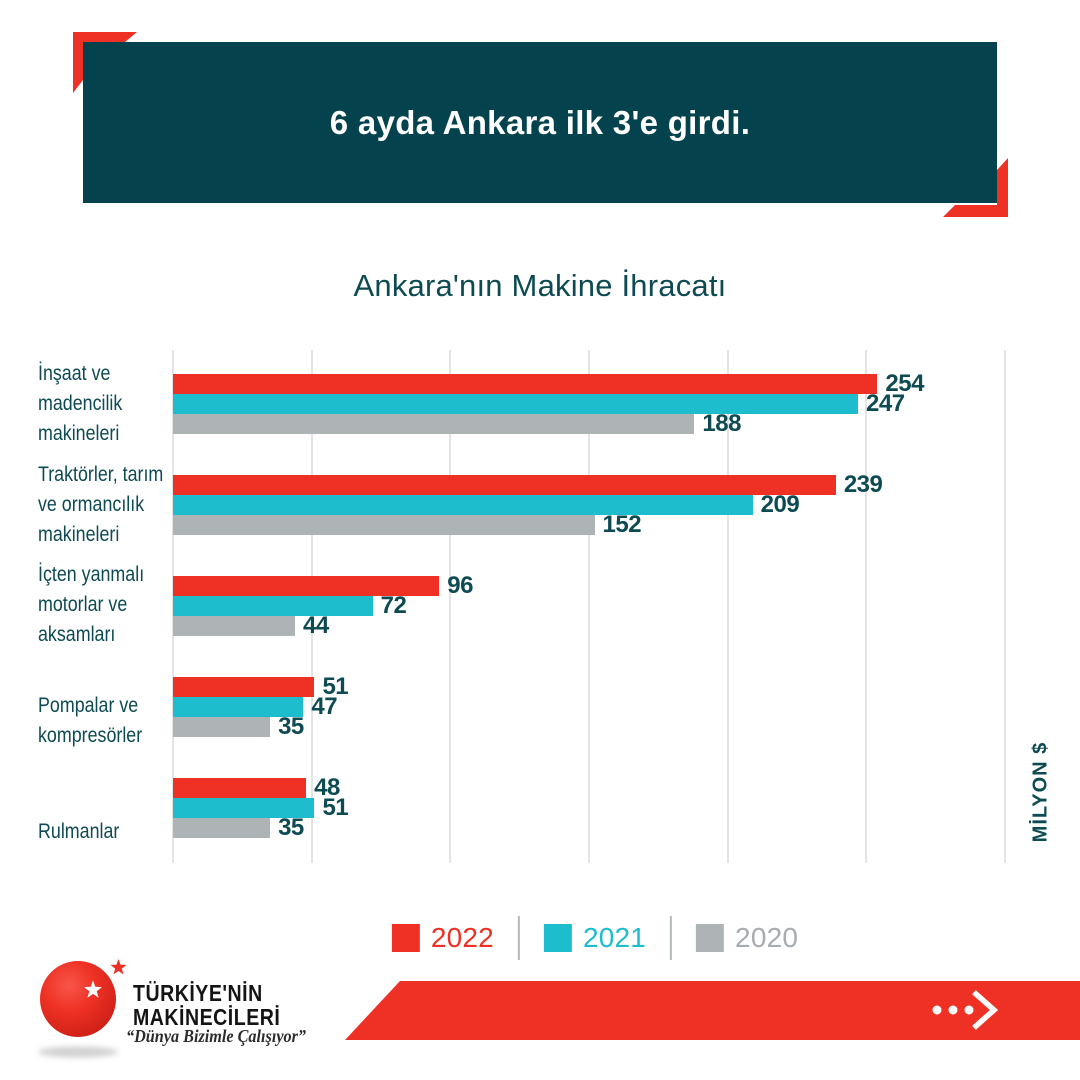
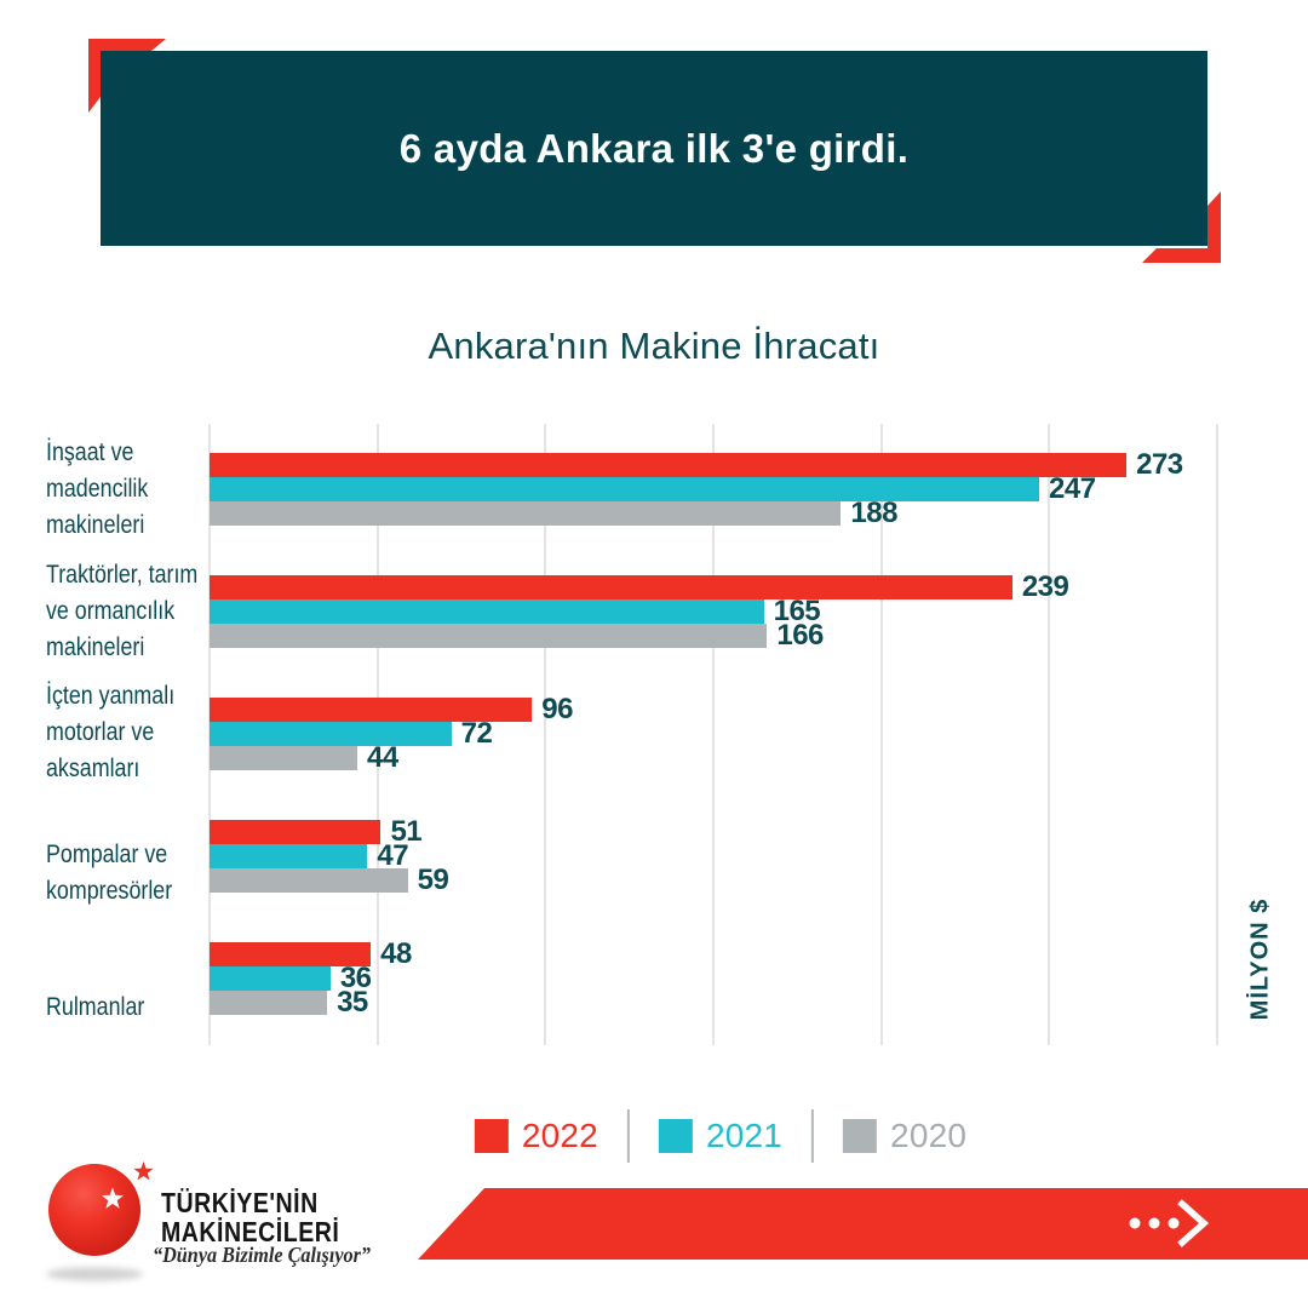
2022/İnşaat ve madencilik makineleri: 254 -> 273
2021/Traktörler, tarım ve ormancılık makineleri: 209 -> 165
2020/Traktörler, tarım ve ormancılık makineleri: 152 -> 166
2020/Pompalar ve kompresörler: 35 -> 59
2021/Rulmanlar: 51 -> 36
